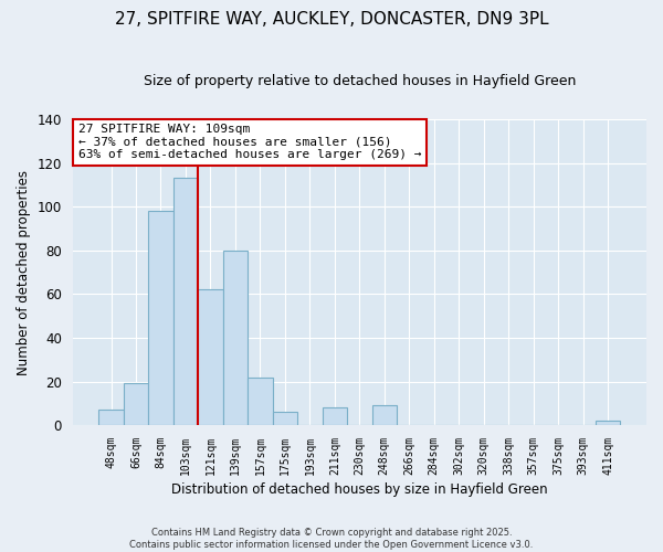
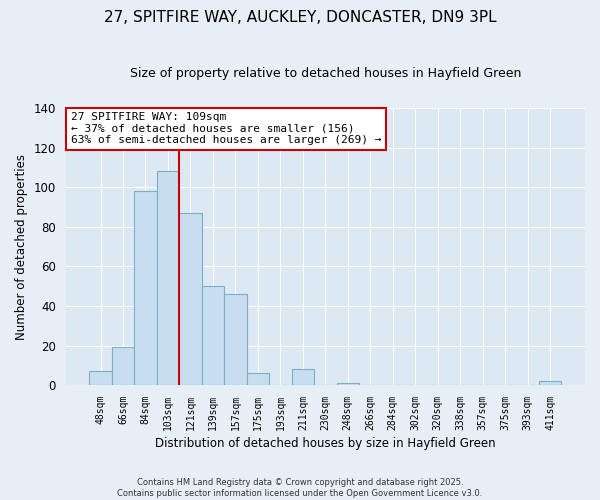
103sqm: 113 -> 108
121sqm: 62 -> 87
139sqm: 80 -> 50
157sqm: 22 -> 46
248sqm: 9 -> 1
